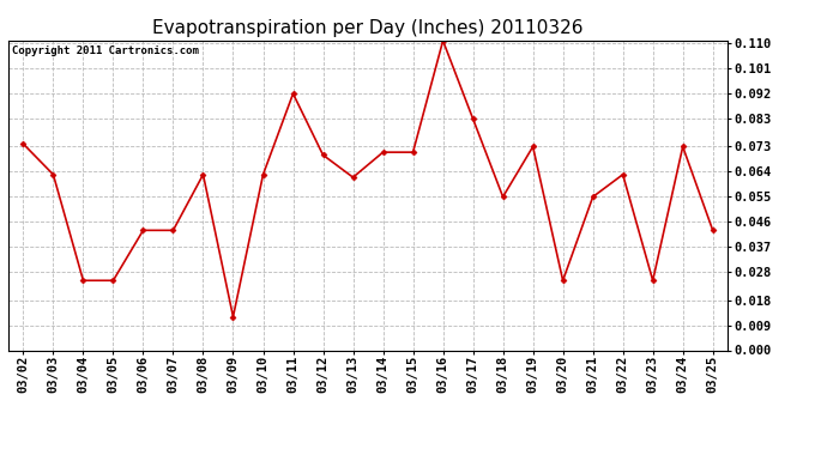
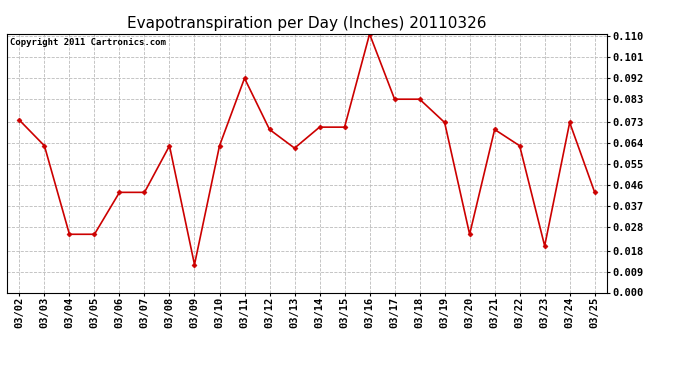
03/18: 0.055 -> 0.083
03/21: 0.055 -> 0.070
03/23: 0.025 -> 0.020
